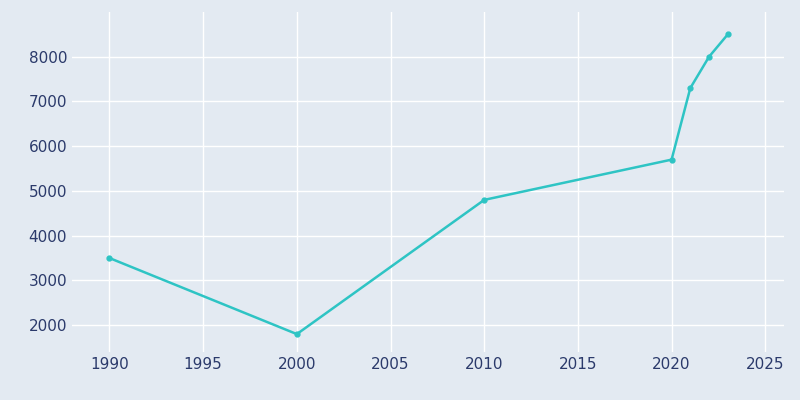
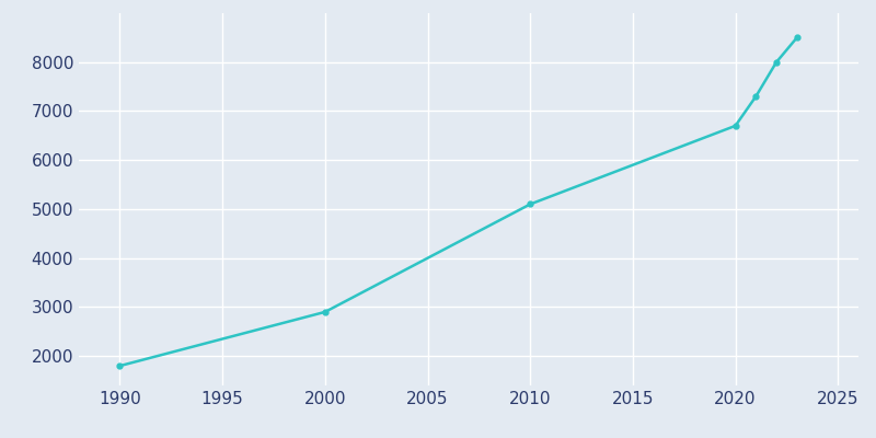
1990: 3500 -> 1800
2000: 1800 -> 2900
2010: 4800 -> 5100
2020: 5700 -> 6700
